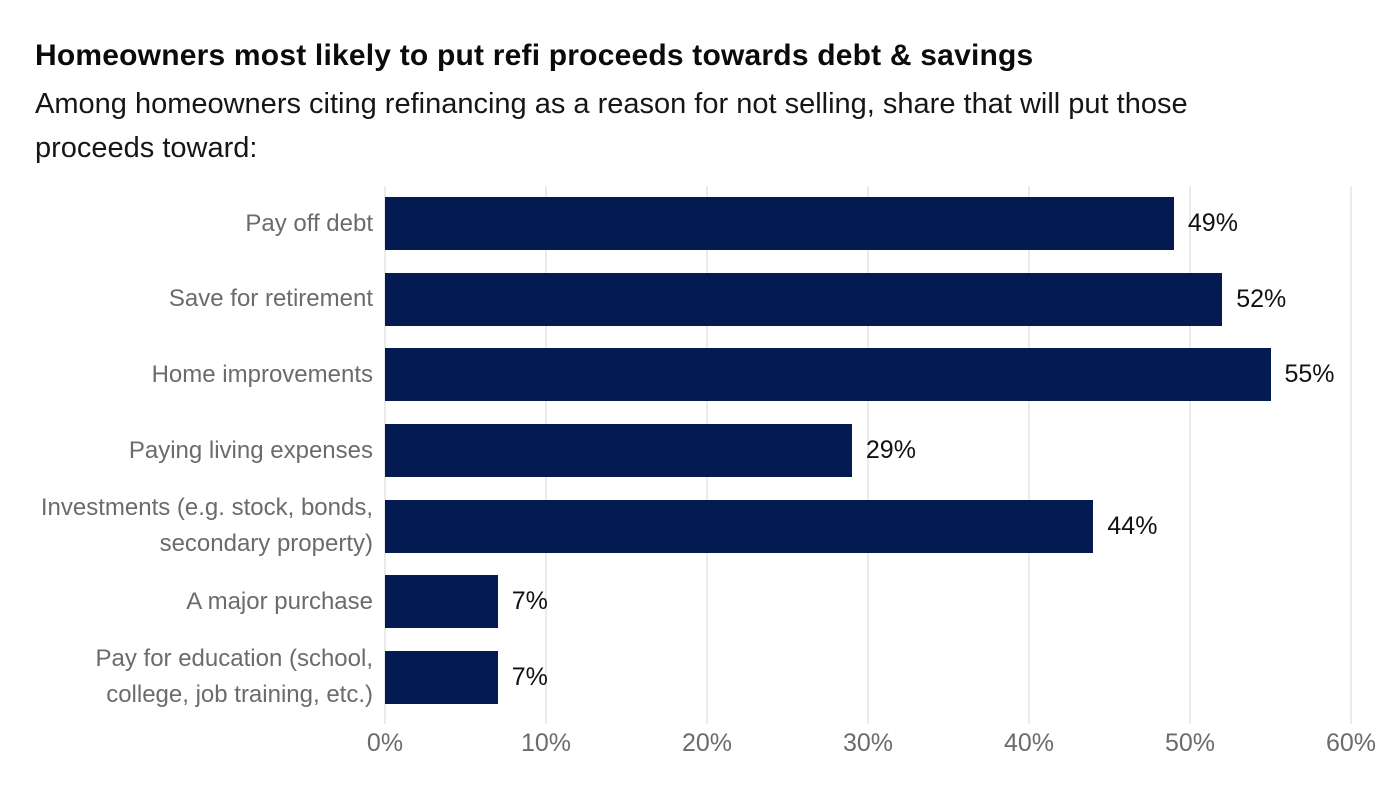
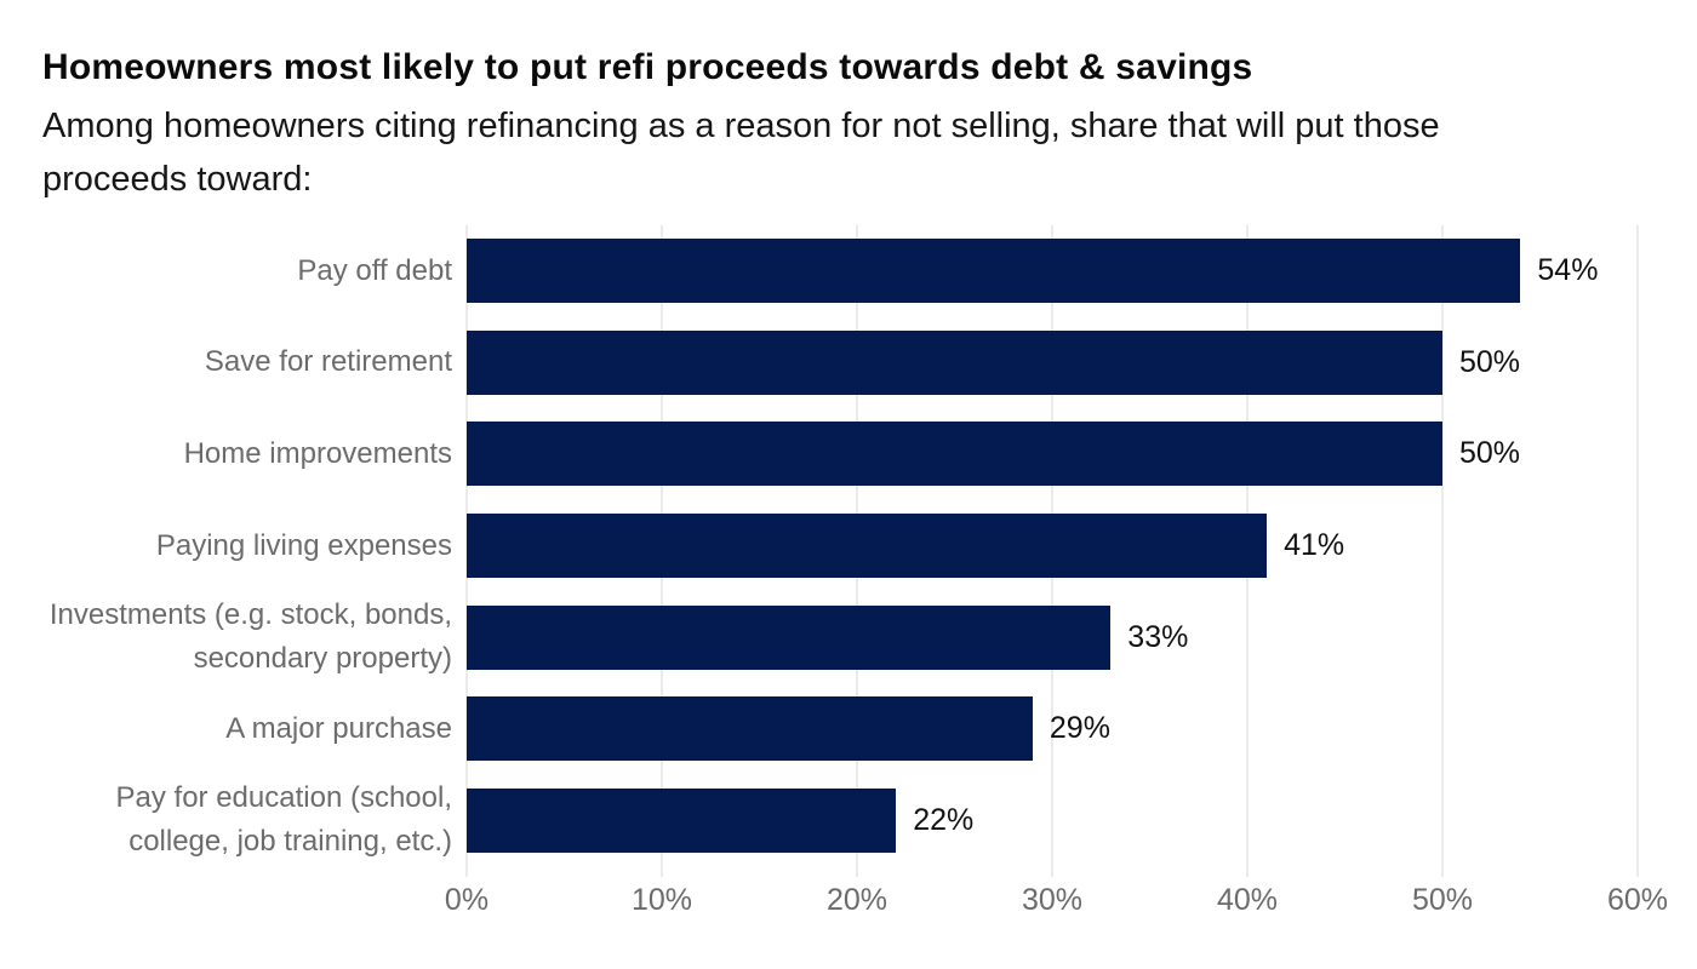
Pay off debt: 49% -> 54%
Save for retirement: 52% -> 50%
Home improvements: 55% -> 50%
Paying living expenses: 29% -> 41%
Investments (e.g. stock, bonds, secondary property): 44% -> 33%
A major purchase: 7% -> 29%
Pay for education (school, college, job training, etc.): 7% -> 22%
